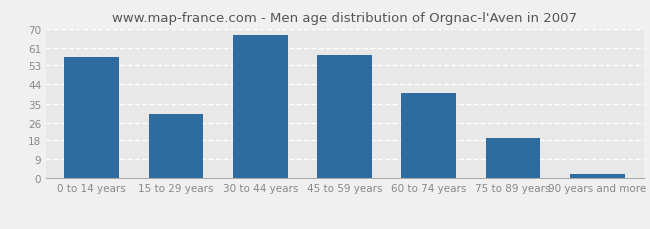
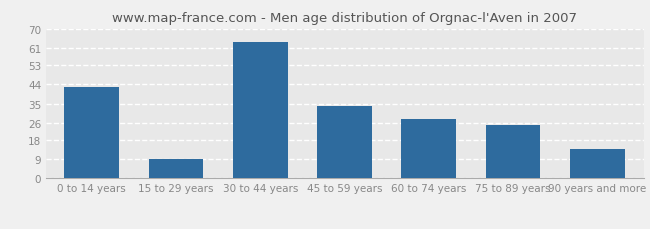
0 to 14 years: 57 -> 43
15 to 29 years: 30 -> 9
30 to 44 years: 67 -> 64
45 to 59 years: 58 -> 34
60 to 74 years: 40 -> 28
75 to 89 years: 19 -> 25
90 years and more: 2 -> 14
